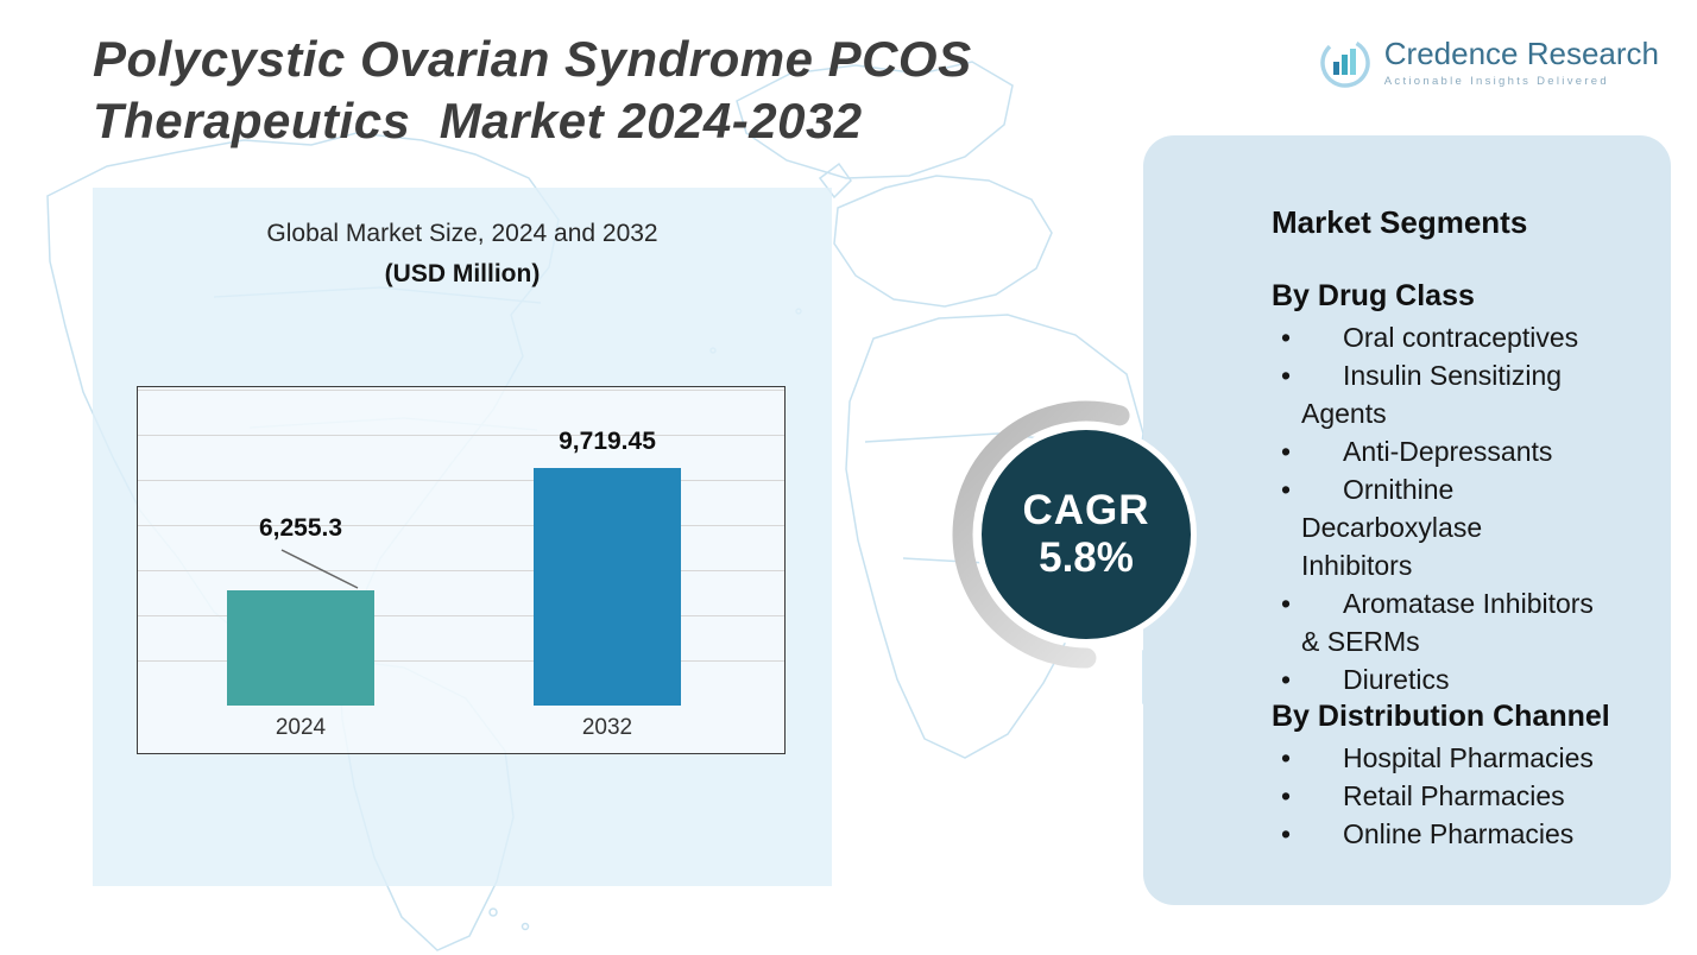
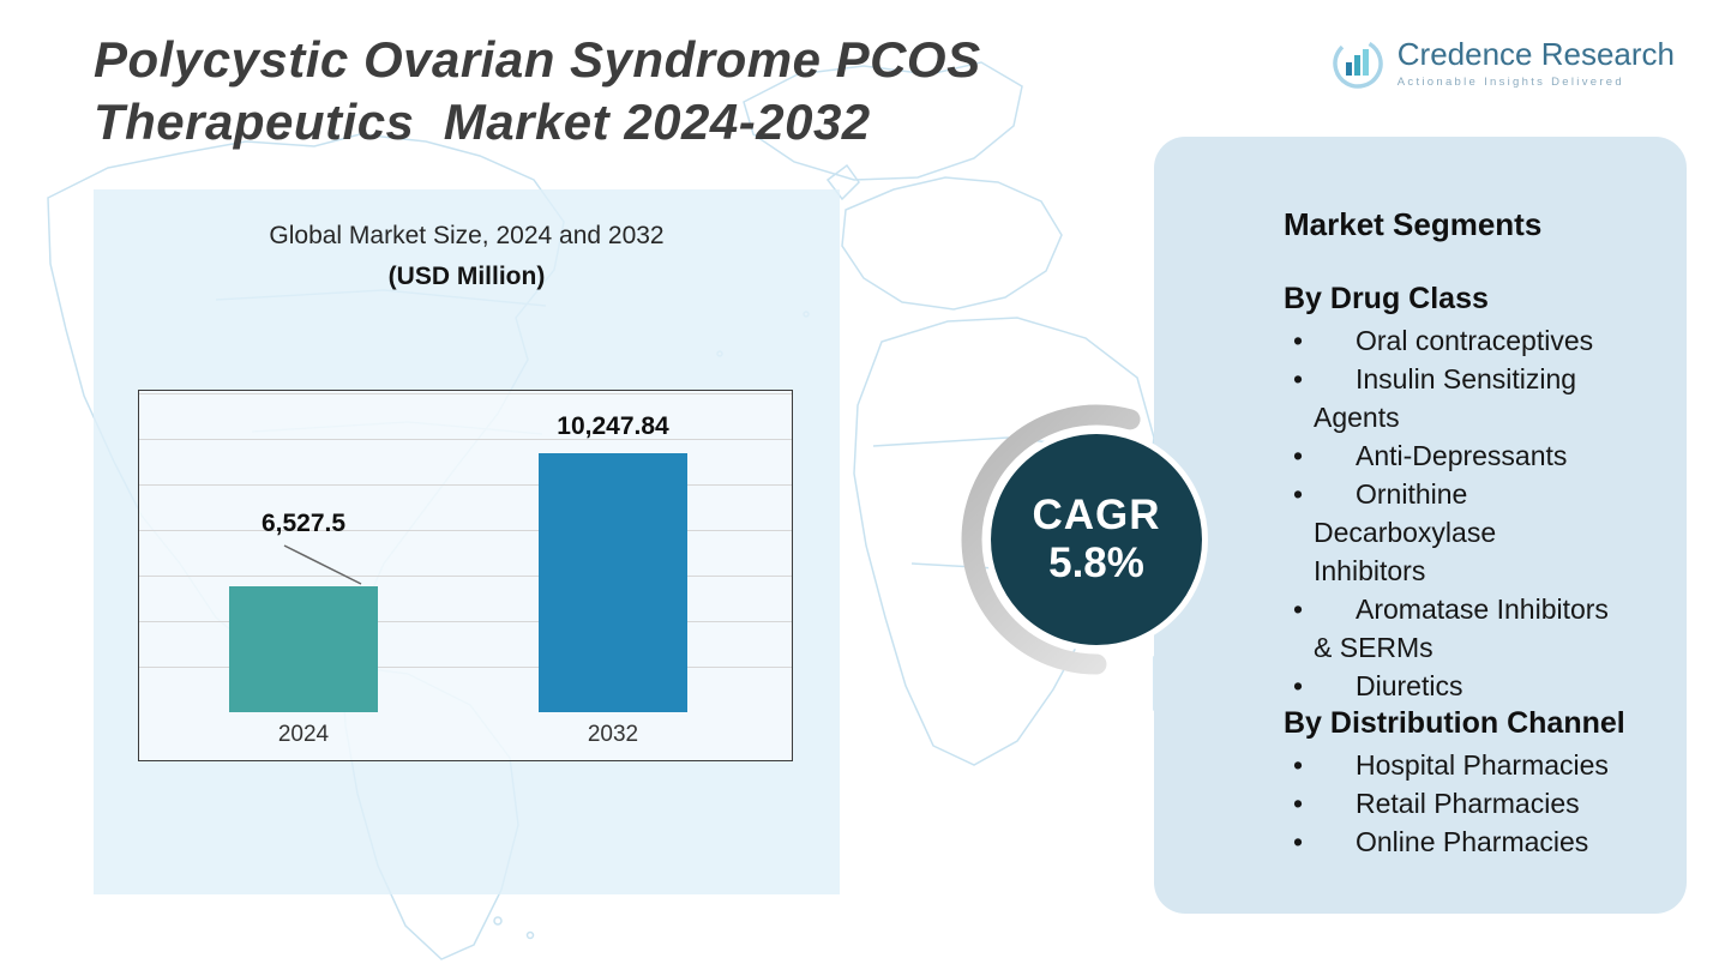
2024: 6,255.3 -> 6,527.5
2032: 9,719.45 -> 10,247.84
